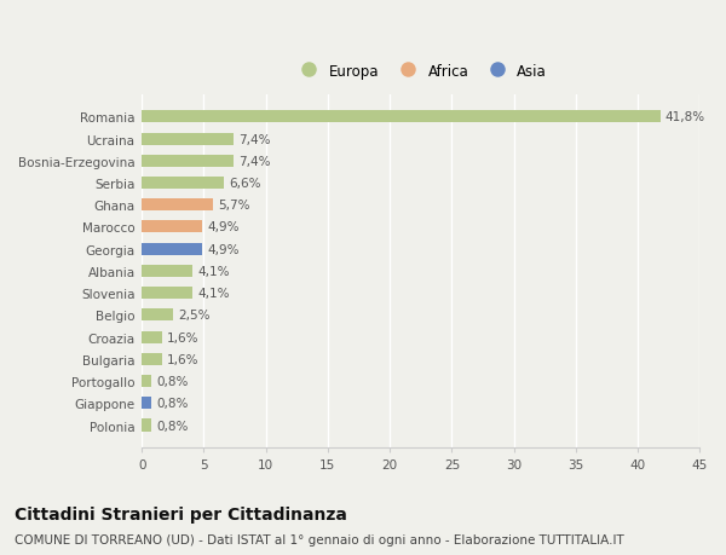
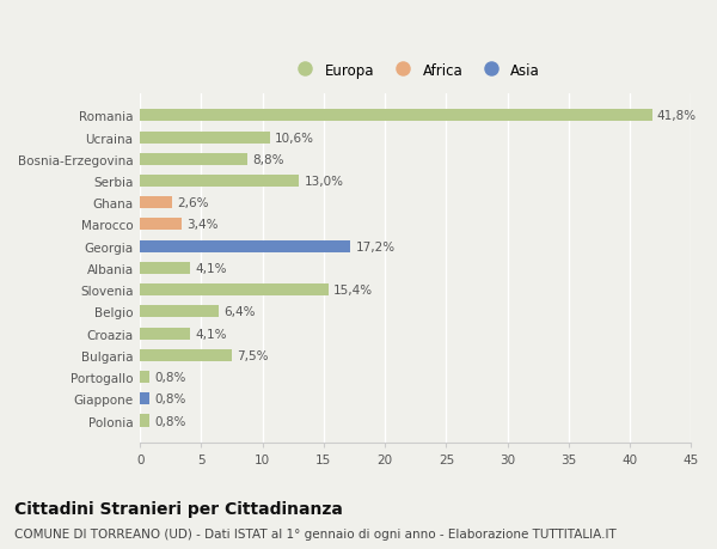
Ucraina: 7,4% -> 10,6%
Bosnia-Erzegovina: 7,4% -> 8,8%
Serbia: 6,6% -> 13,0%
Ghana: 5,7% -> 2,6%
Marocco: 4,9% -> 3,4%
Georgia: 4,9% -> 17,2%
Slovenia: 4,1% -> 15,4%
Belgio: 2,5% -> 6,4%
Croazia: 1,6% -> 4,1%
Bulgaria: 1,6% -> 7,5%
